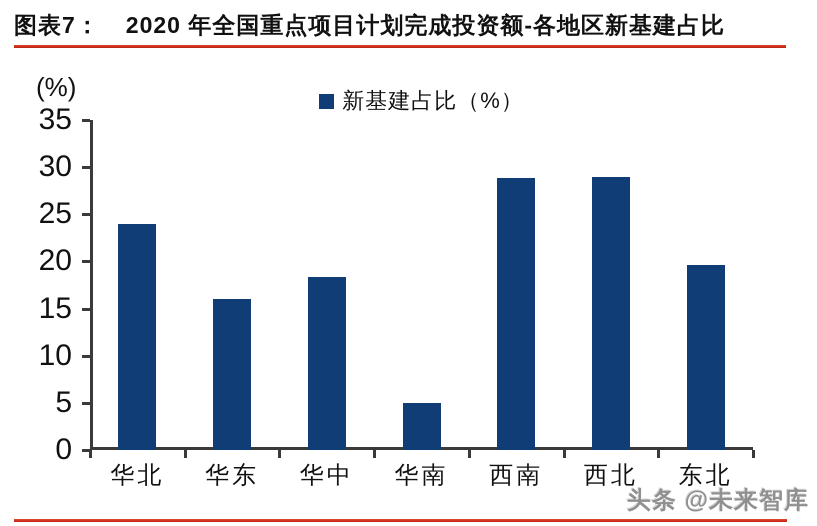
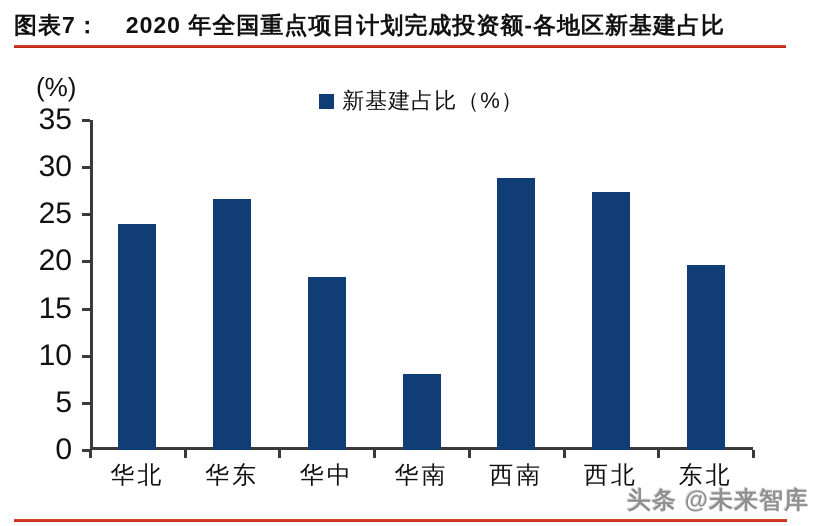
华东: 16 -> 27
华南: 5 -> 8
西北: 29 -> 27
